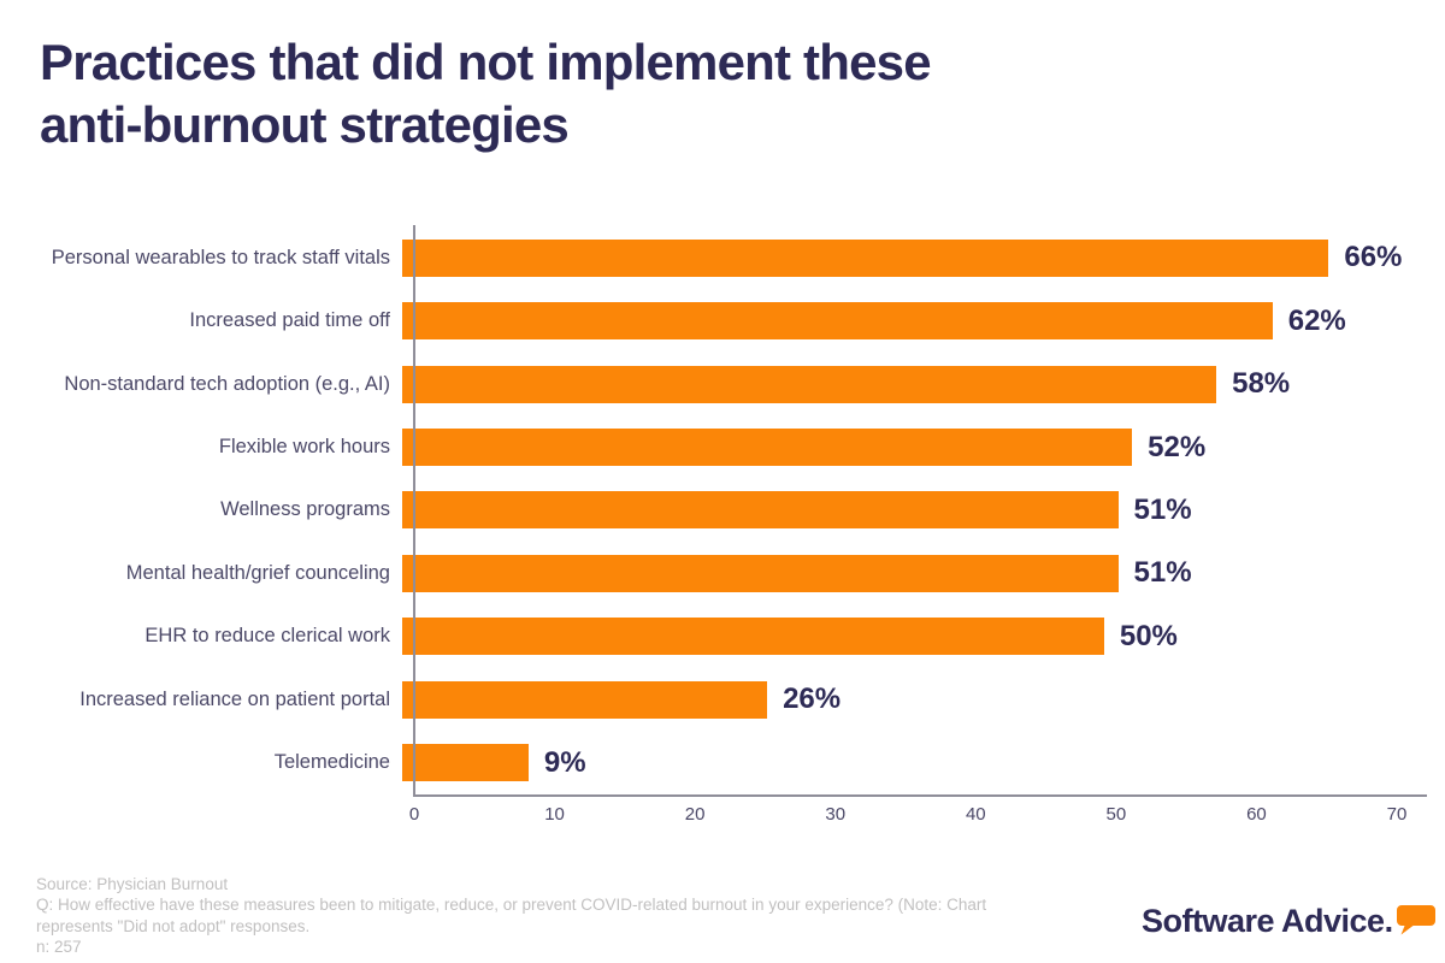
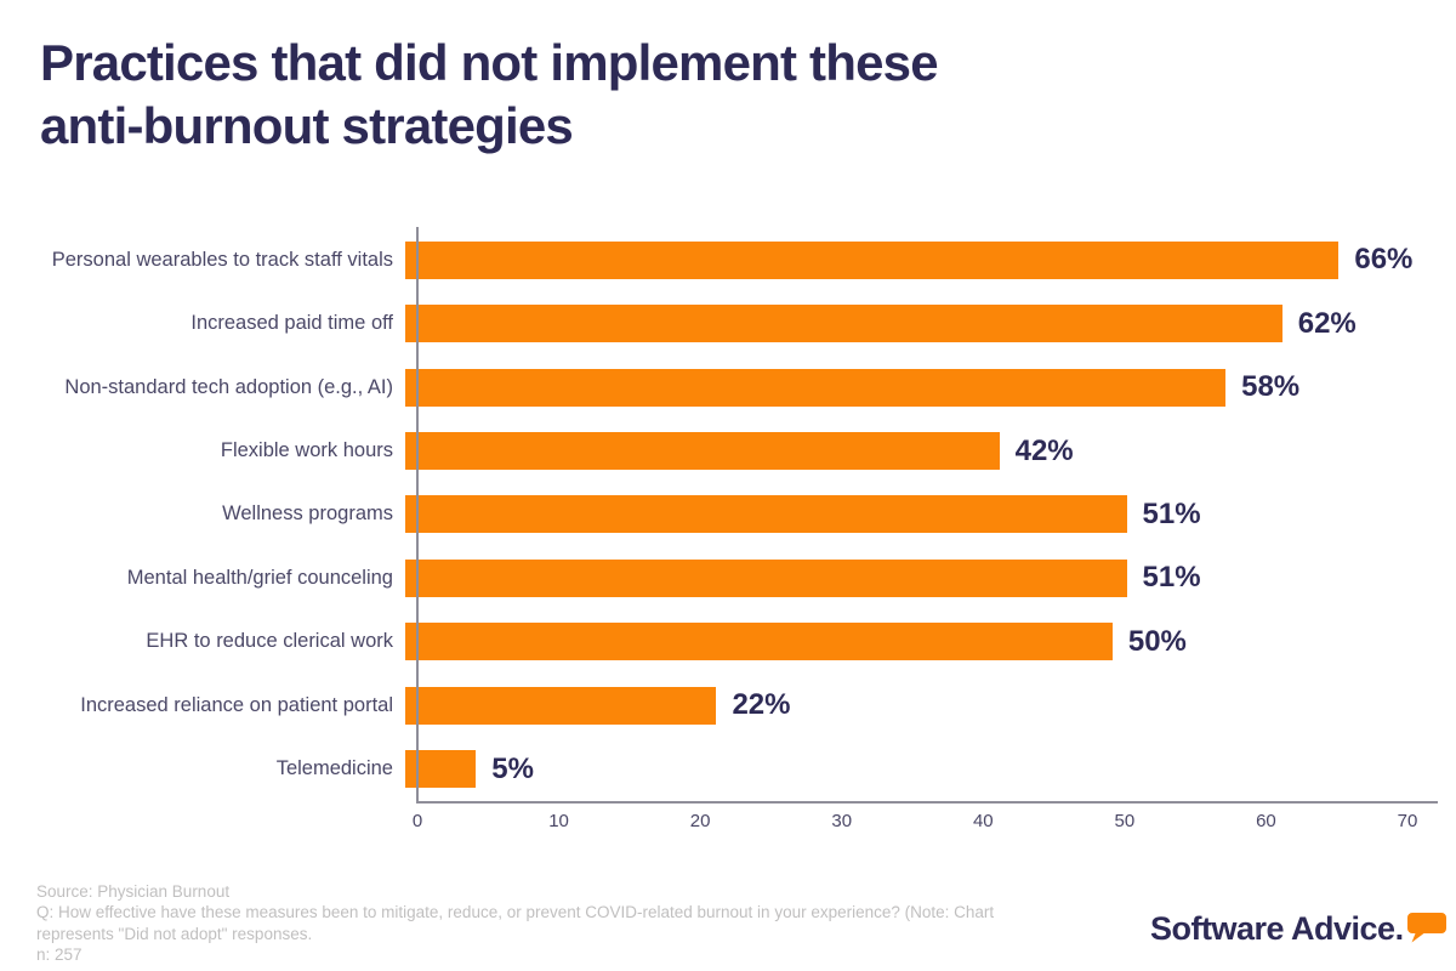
Flexible work hours: 52% -> 42%
Increased reliance on patient portal: 26% -> 22%
Telemedicine: 9% -> 5%
